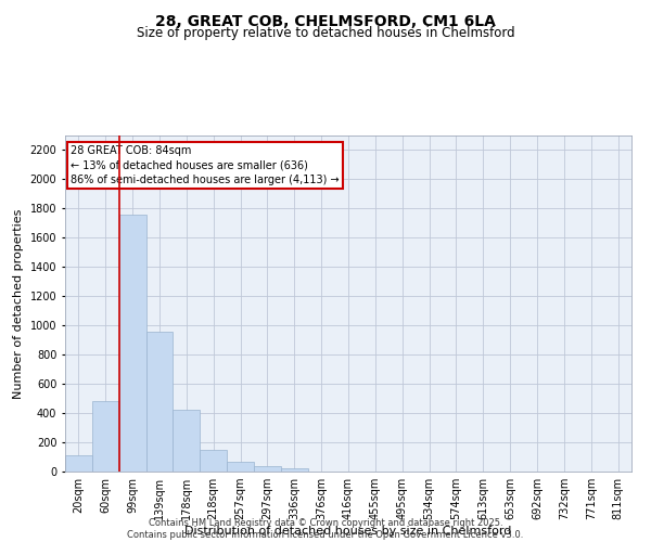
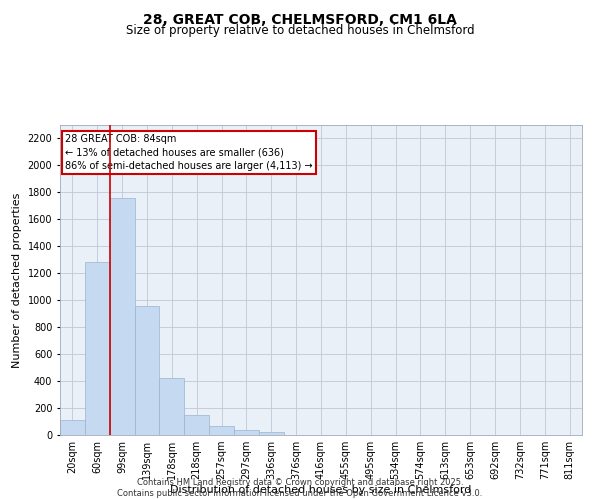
60sqm: 480 -> 1280
